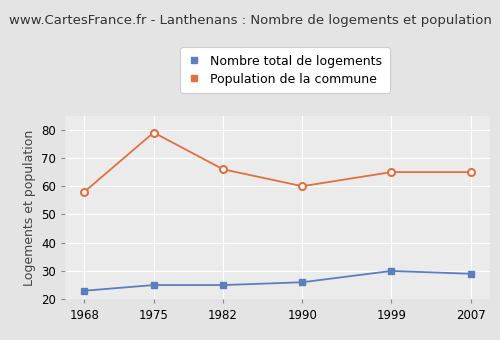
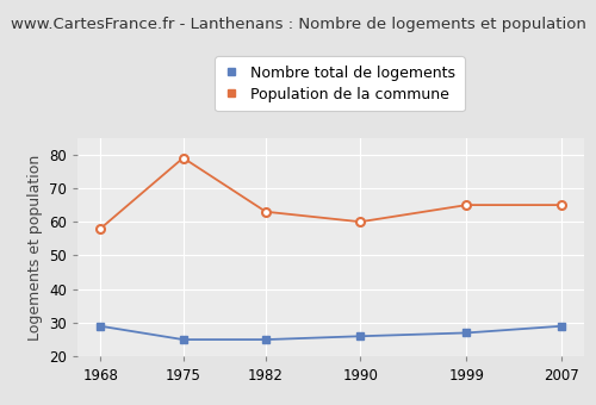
Nombre total de logements/1968: 23 -> 29
Population de la commune/1982: 66 -> 63
Nombre total de logements/1999: 30 -> 27
